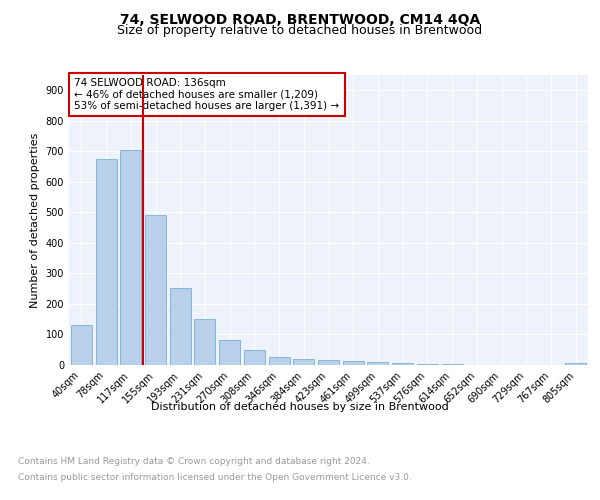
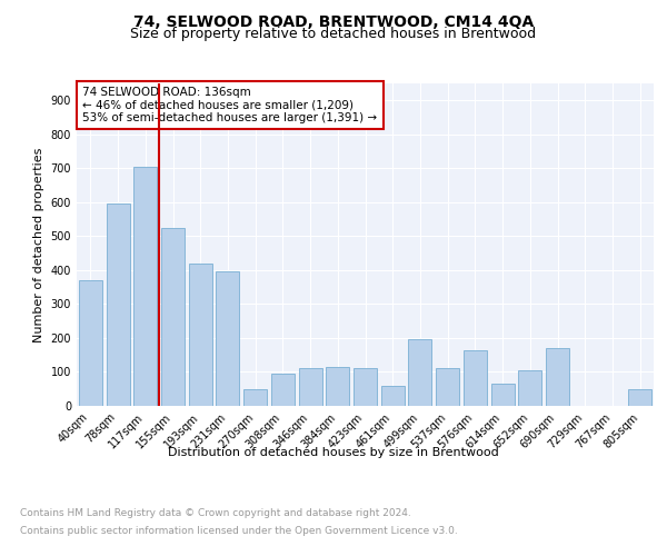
40sqm: 130 -> 370
78sqm: 675 -> 595
155sqm: 493 -> 525
193sqm: 253 -> 420
231sqm: 152 -> 395
270sqm: 83 -> 50
308sqm: 50 -> 95
346sqm: 25 -> 110
384sqm: 20 -> 115
423sqm: 17 -> 110
461sqm: 12 -> 60
499sqm: 10 -> 195
537sqm: 5 -> 110
576sqm: 3 -> 165
614sqm: 2 -> 65
652sqm: 1 -> 105
690sqm: 1 -> 170
805sqm: 8 -> 50
